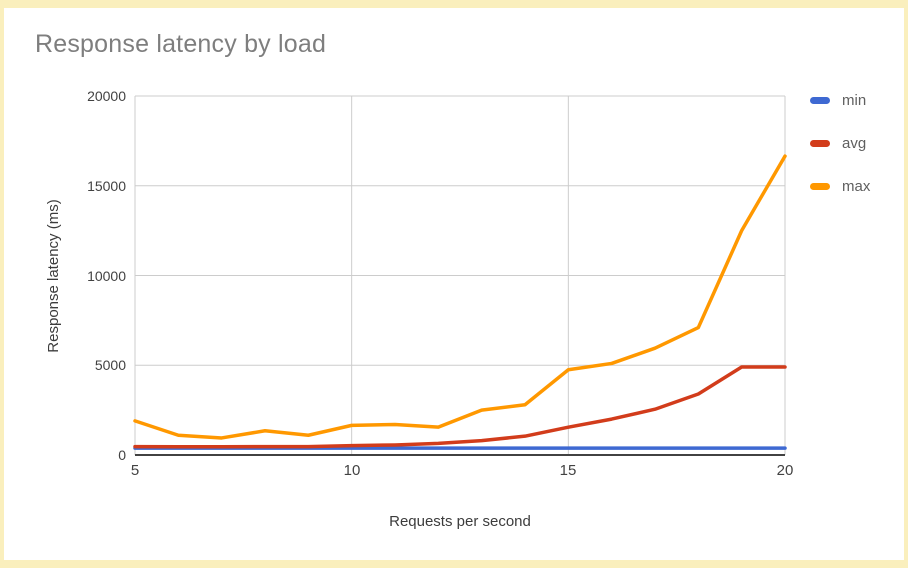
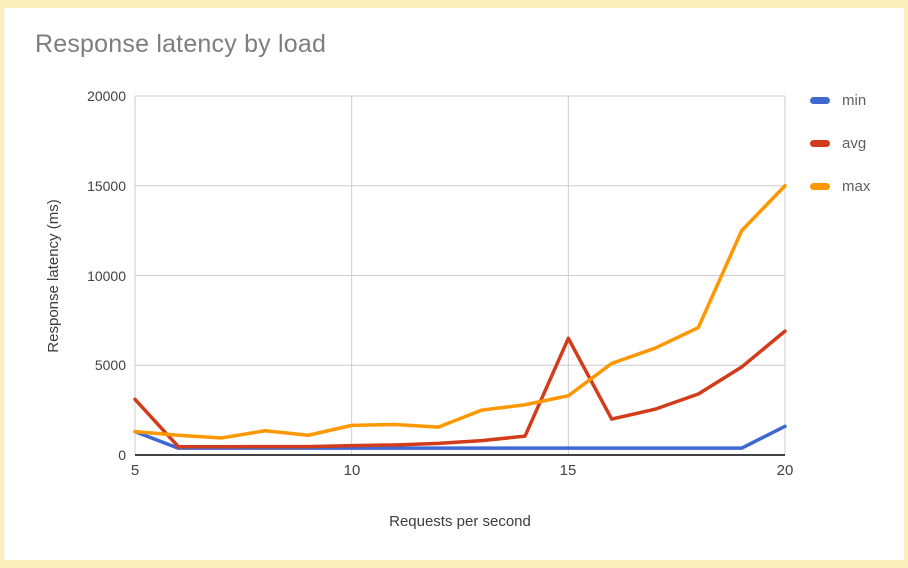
min/5: 400 -> 1300
avg/5: 500 -> 3100
max/5: 1900 -> 1300
avg/15: 1600 -> 6500
max/15: 4800 -> 3300
min/20: 400 -> 1600
avg/20: 4900 -> 6900
max/20: 16600 -> 15000
